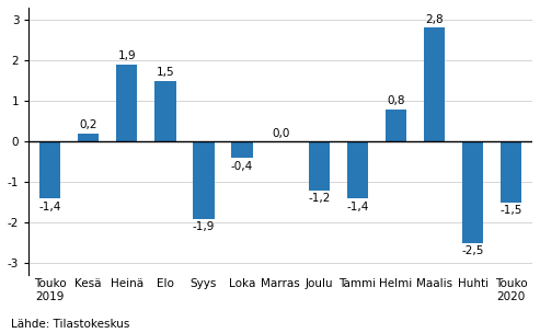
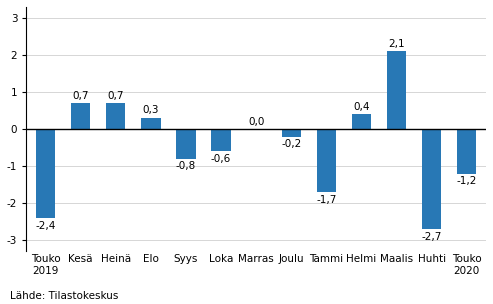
Touko 2019: -1,4 -> -2,4
Kesä: 0,2 -> 0,7
Heinä: 1,9 -> 0,7
Elo: 1,5 -> 0,3
Syys: -1,9 -> -0,8
Loka: -0,4 -> -0,6
Joulu: -1,2 -> -0,2
Tammi: -1,4 -> -1,7
Helmi: 0,8 -> 0,4
Maalis: 2,8 -> 2,1
Huhti: -2,5 -> -2,7
Touko 2020: -1,5 -> -1,2
